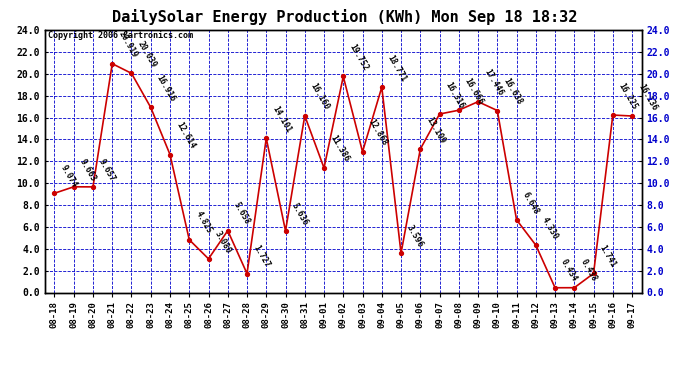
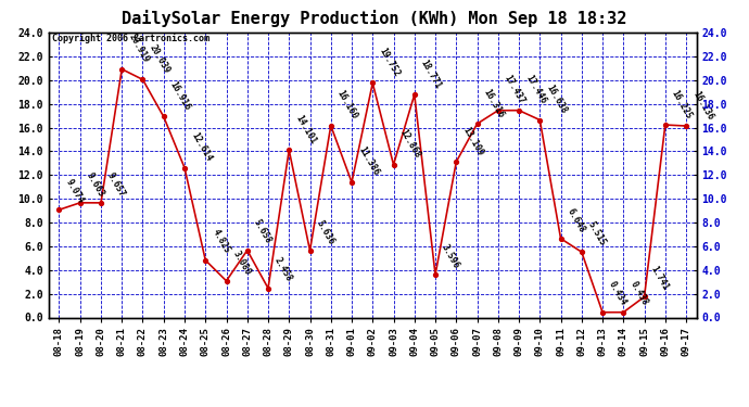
08-28: 1.727 -> 2.458
09-08: 16.666 -> 17.437
09-12: 4.330 -> 5.515
